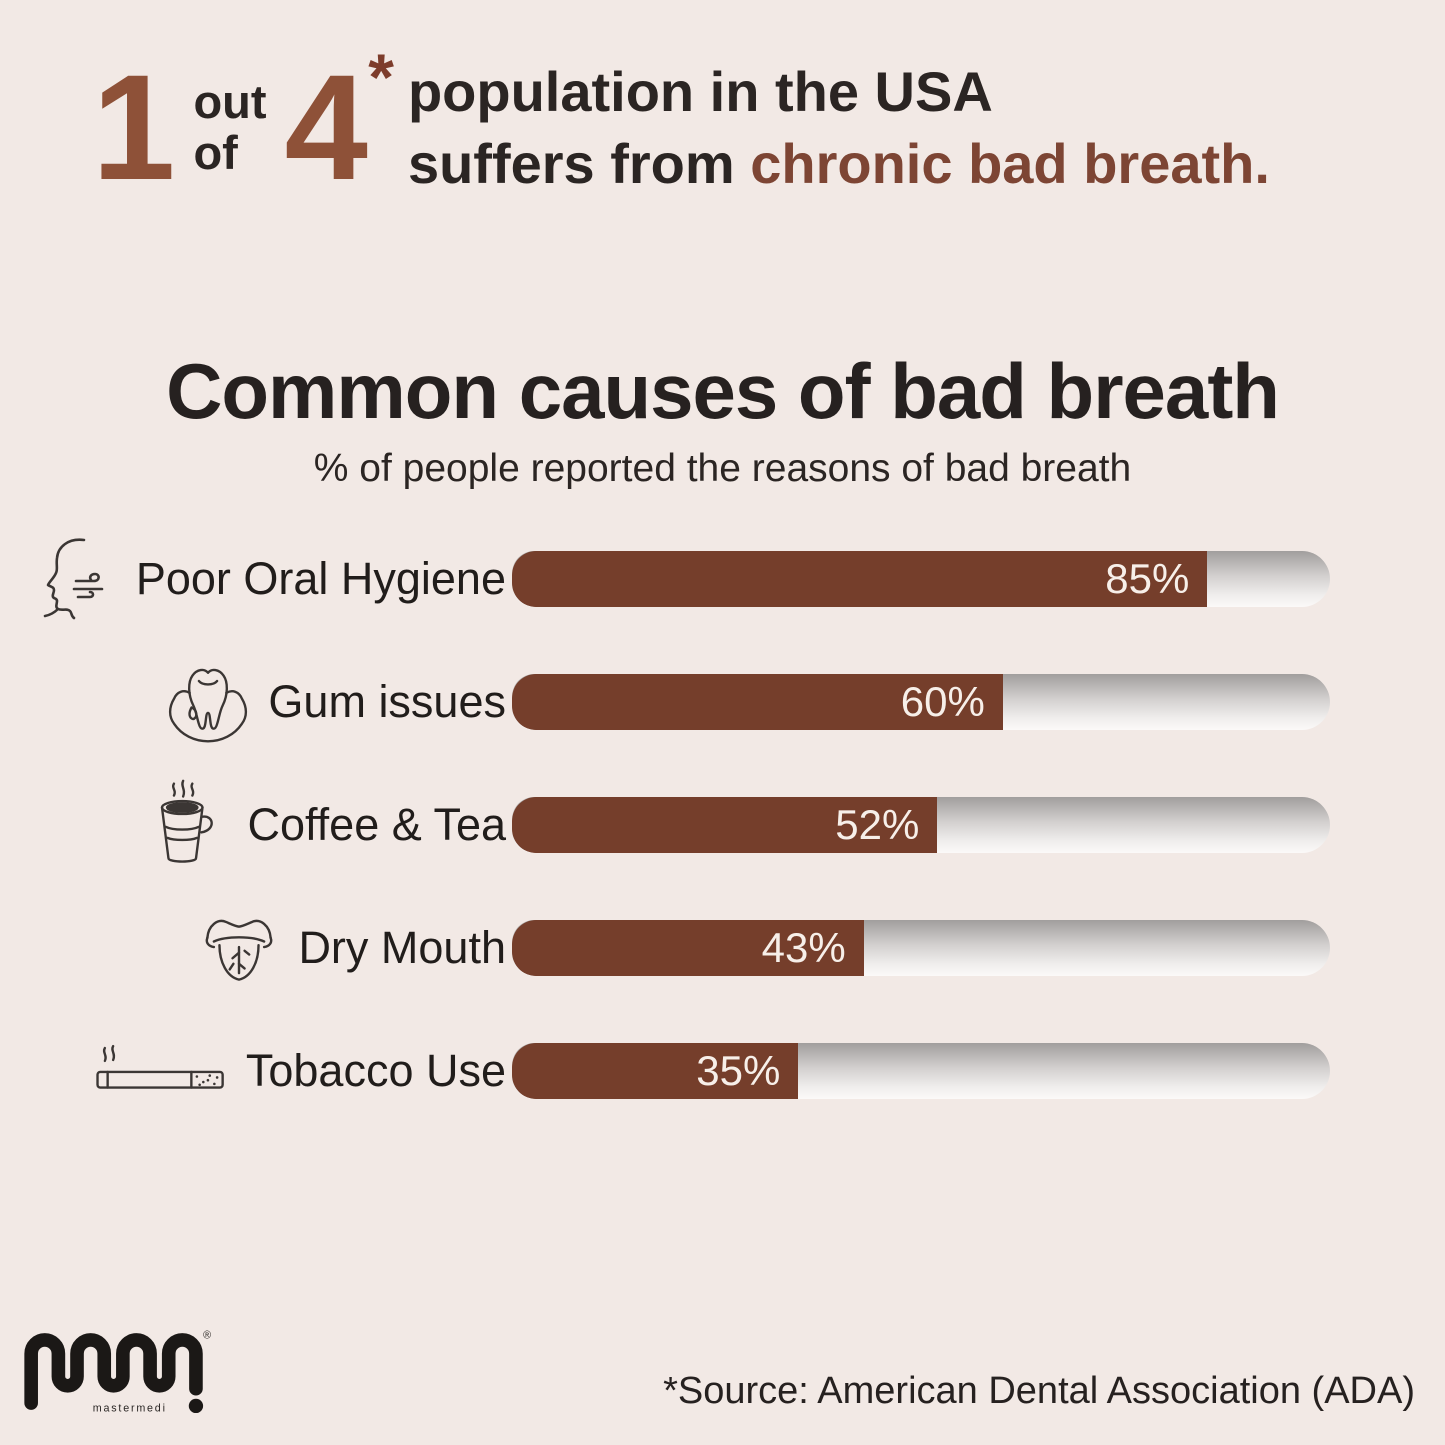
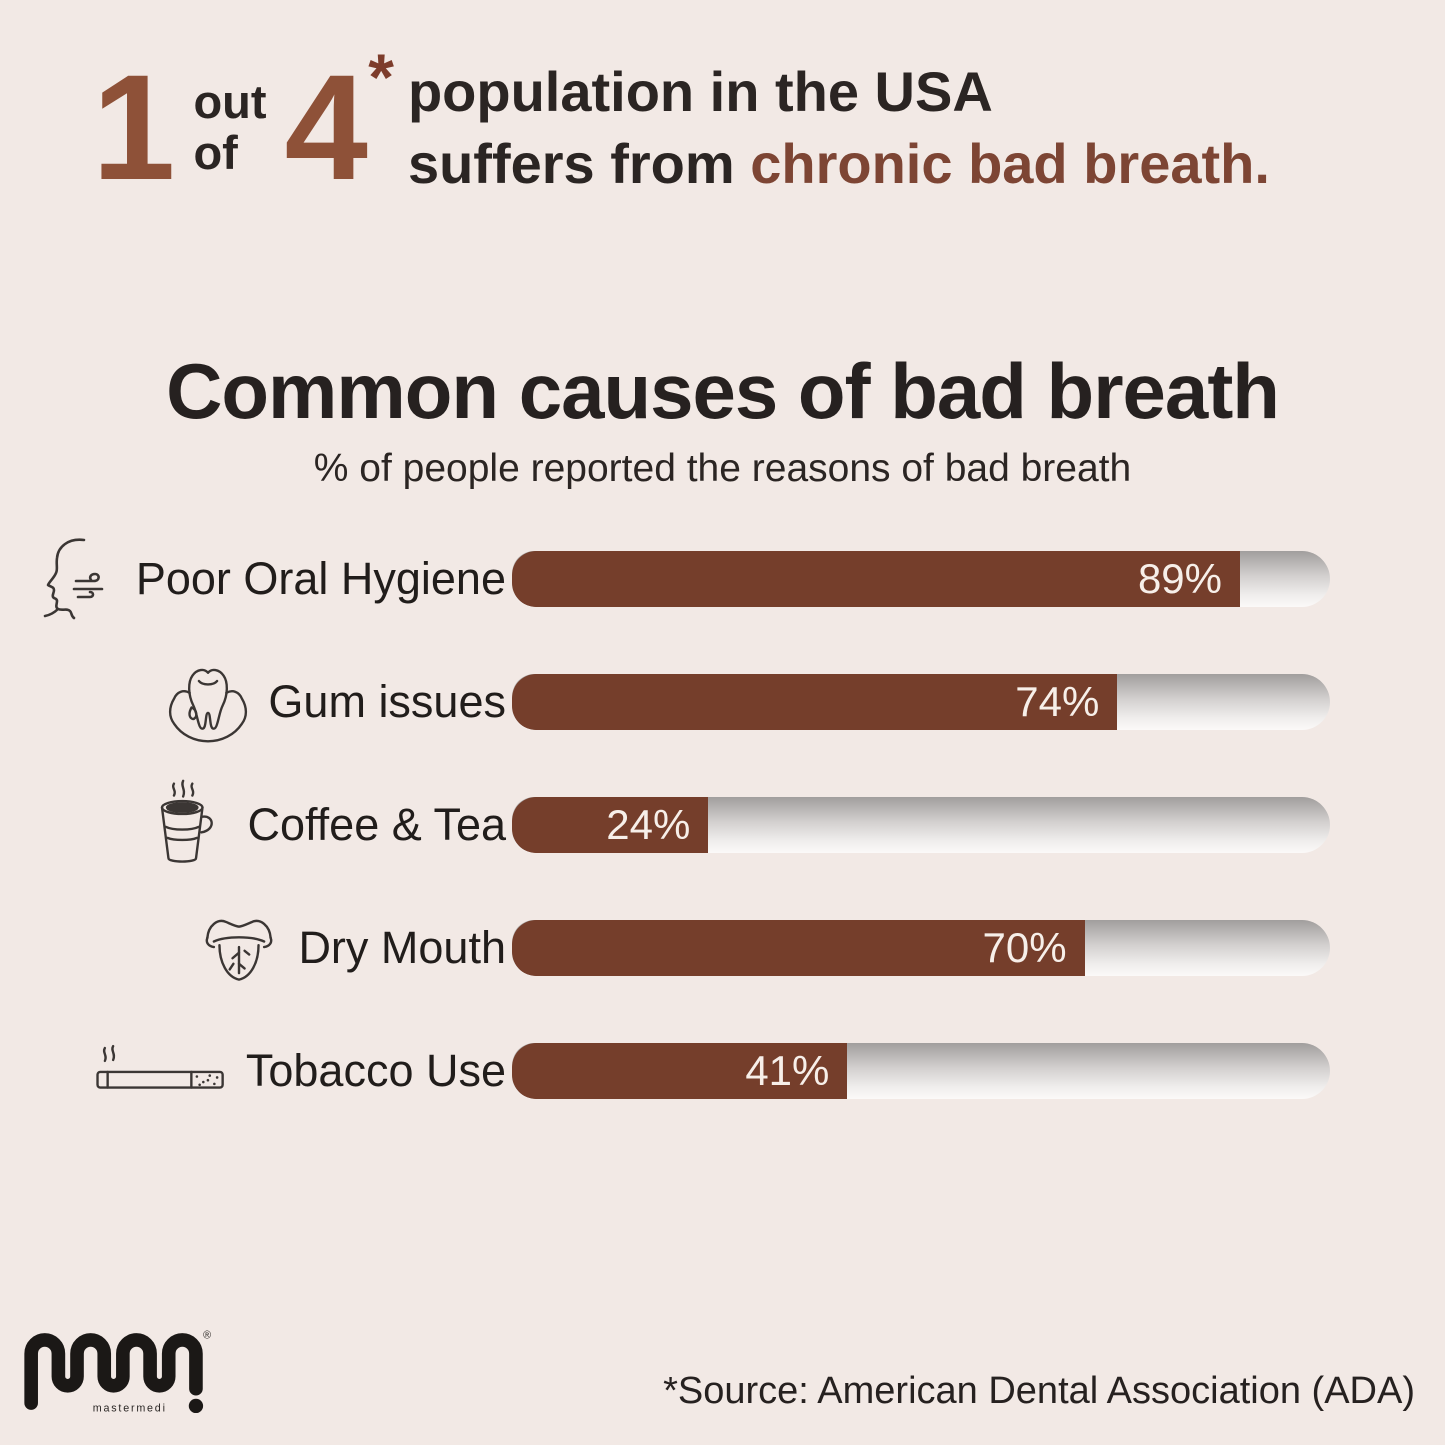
Poor Oral Hygiene: 85% -> 89%
Gum issues: 60% -> 74%
Coffee & Tea: 52% -> 24%
Dry Mouth: 43% -> 70%
Tobacco Use: 35% -> 41%
